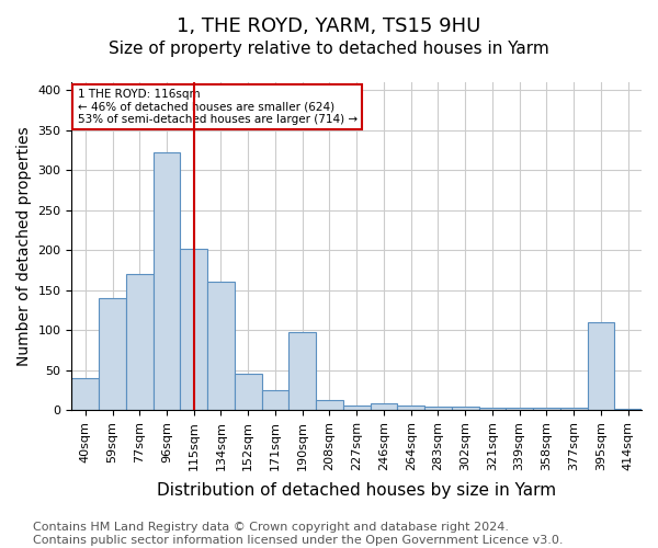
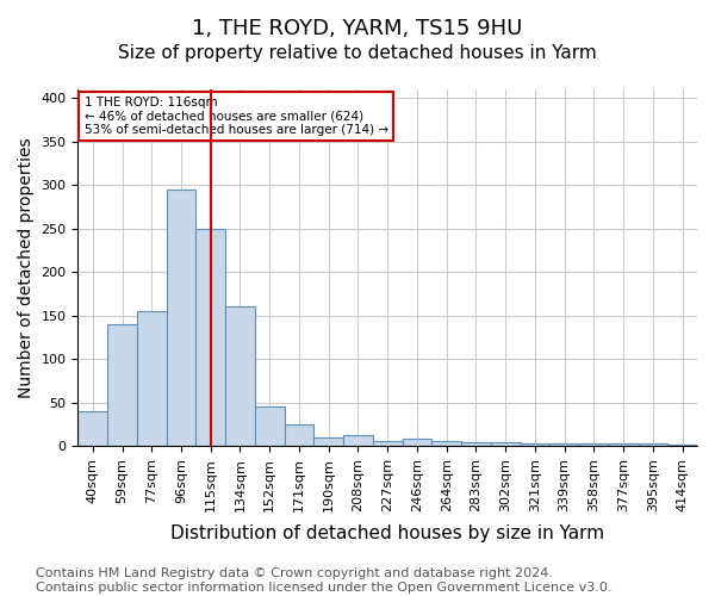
77sqm: 170 -> 155
96sqm: 322 -> 295
115sqm: 202 -> 250
190sqm: 98 -> 10
395sqm: 110 -> 3
